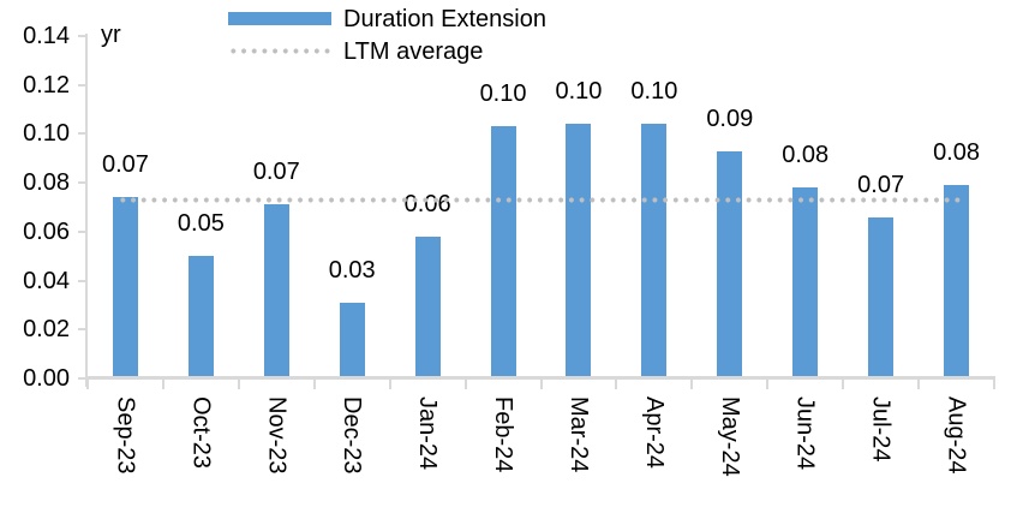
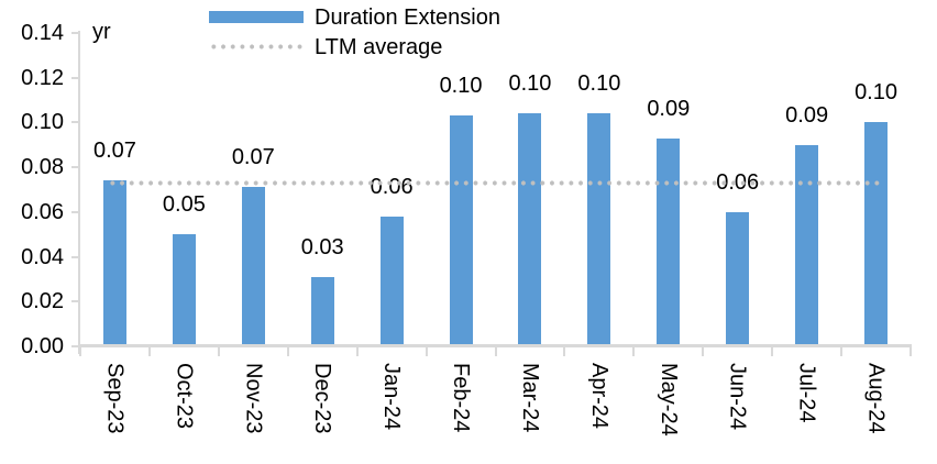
Jun-24: 0.08 -> 0.06
Jul-24: 0.07 -> 0.09
Aug-24: 0.08 -> 0.10
